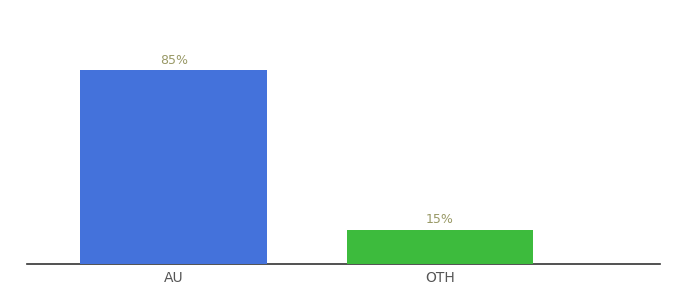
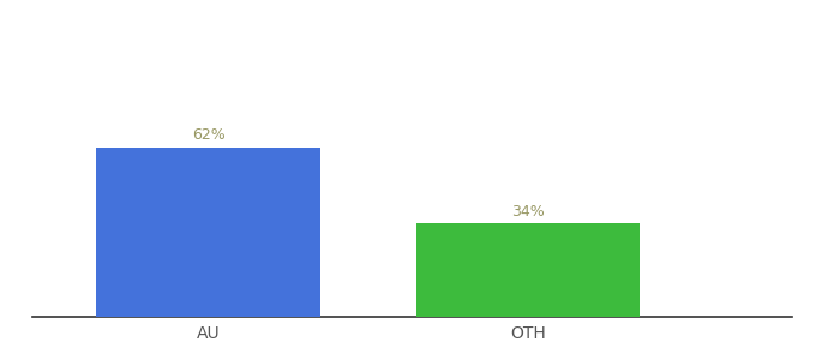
AU: 85% -> 62%
OTH: 15% -> 34%
